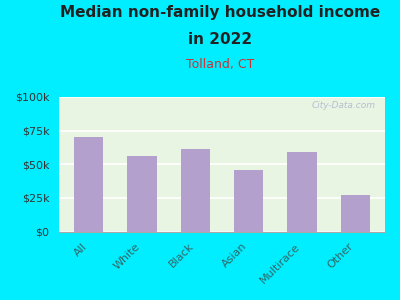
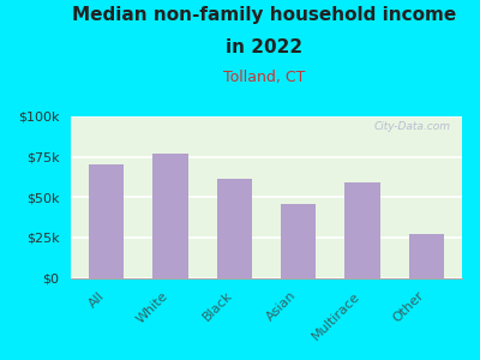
White: $56k -> $77k
